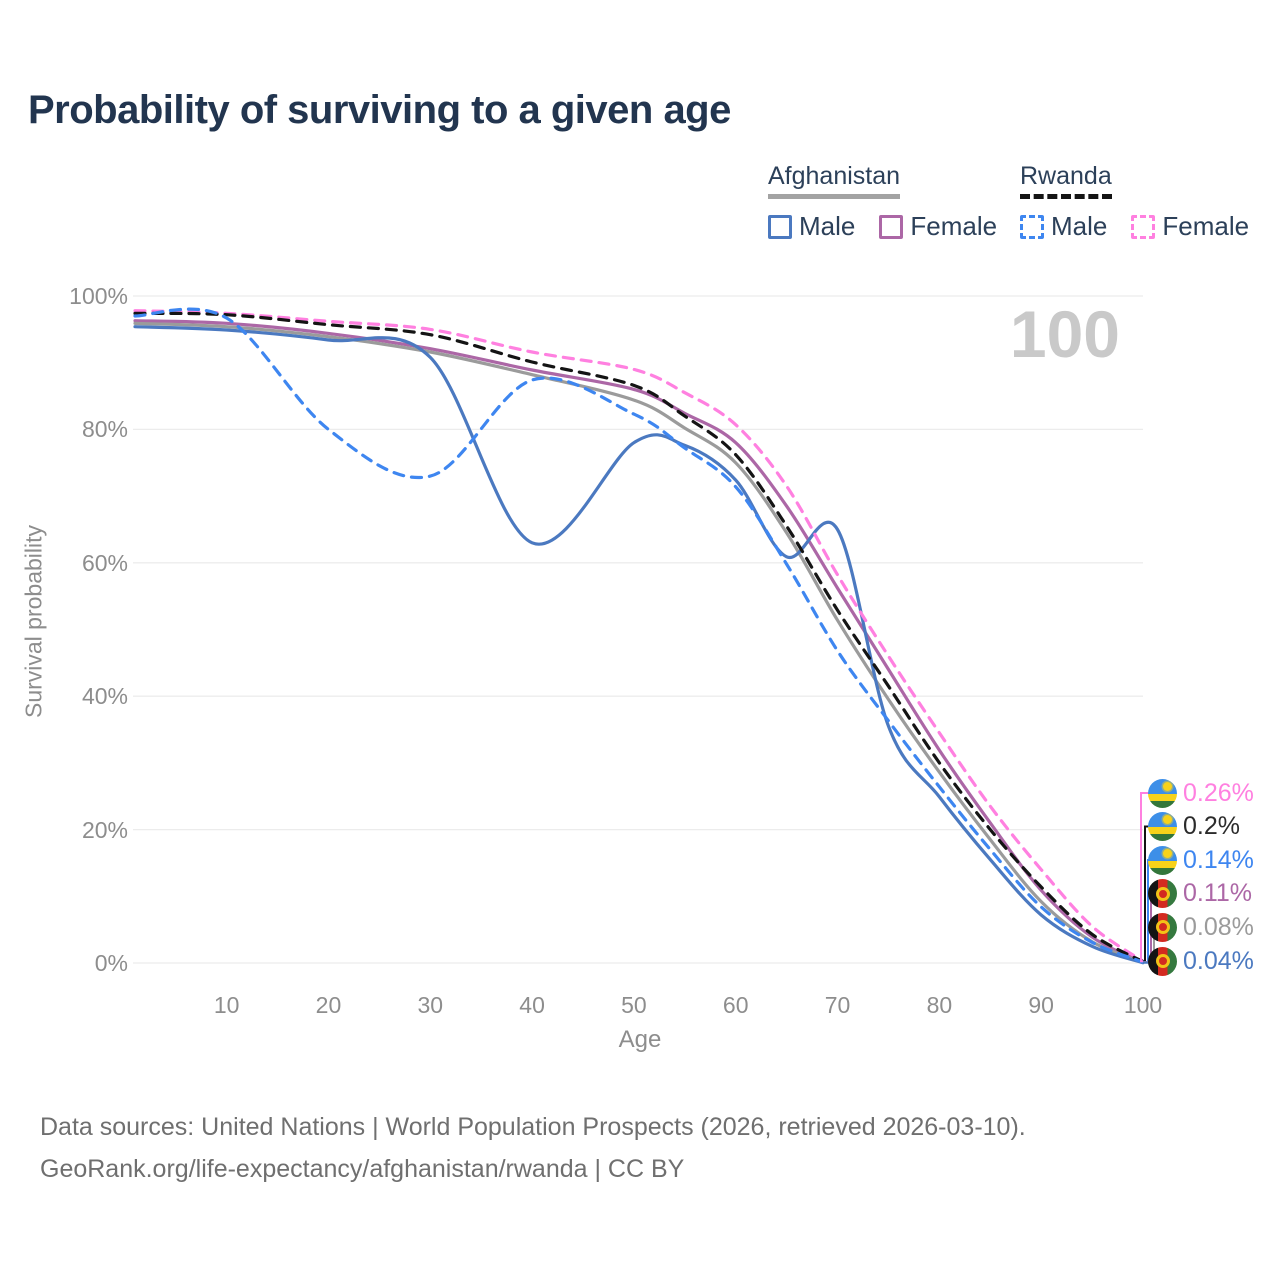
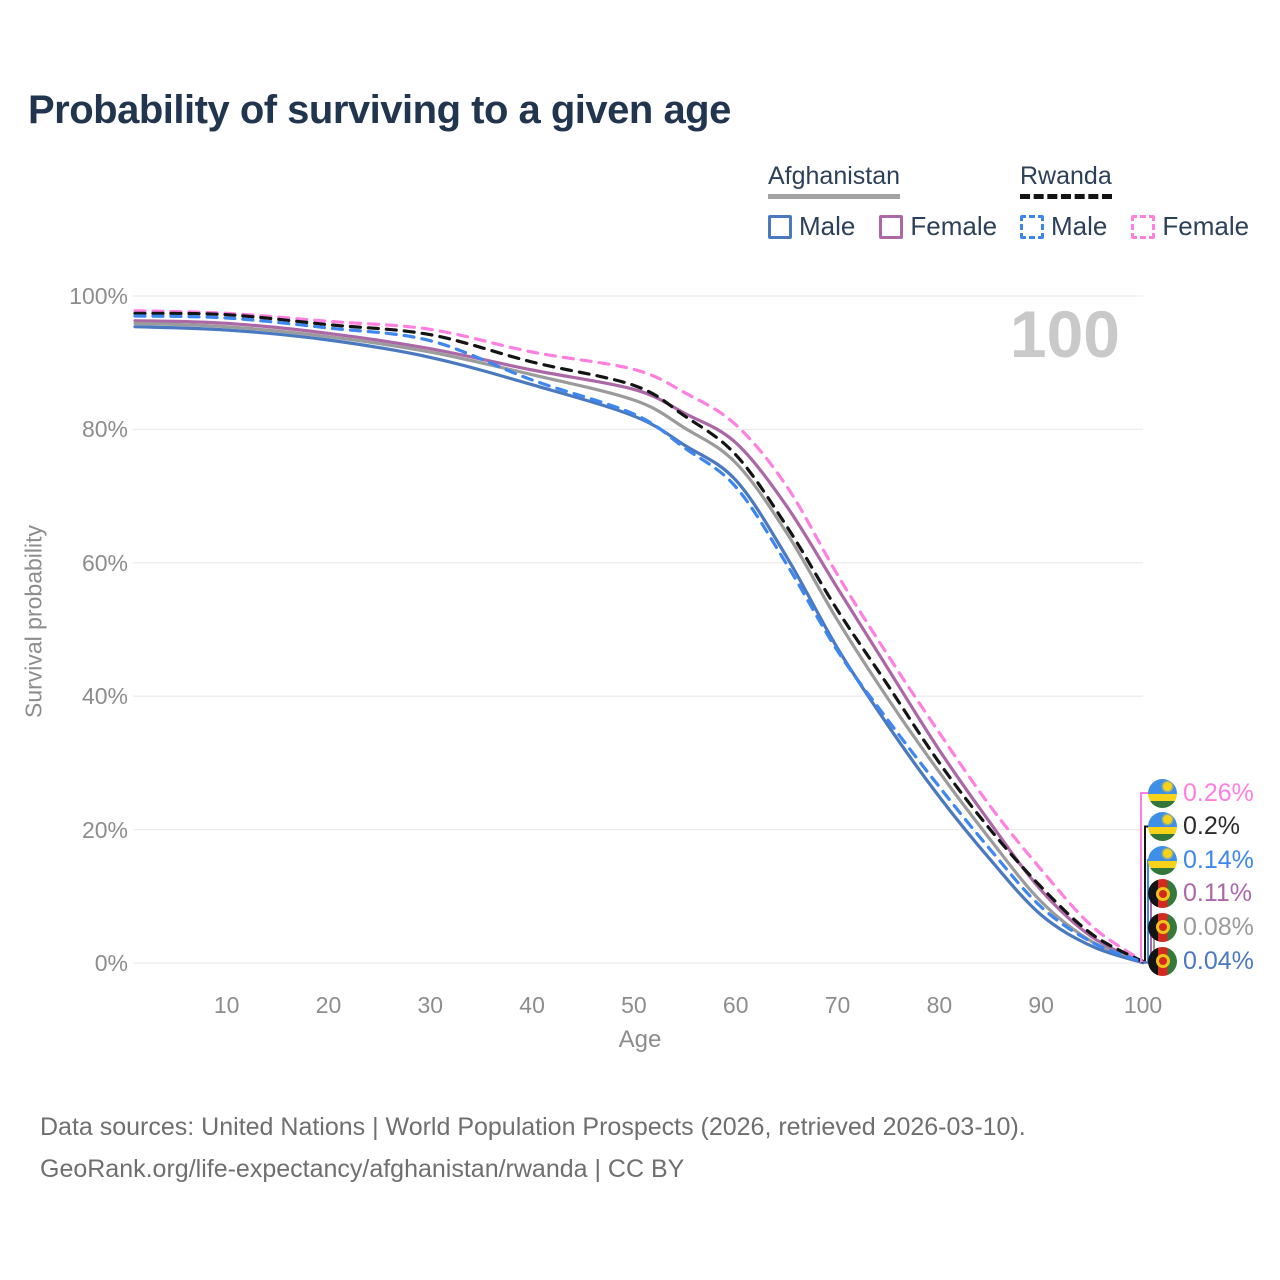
Rwanda Male/20: 80% -> 95%
Rwanda Male/30: 73% -> 93%
Afghanistan Male/40: 63% -> 87%
Afghanistan Male/50: 78% -> 82%
Afghanistan Male/70: 65% -> 47%
